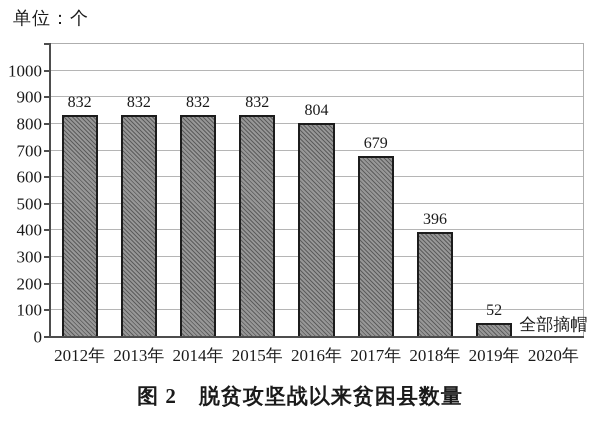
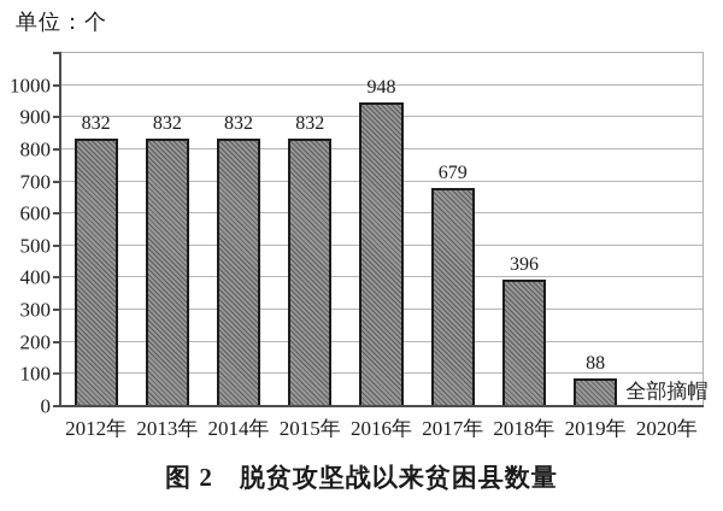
2016年: 804 -> 948
2019年: 52 -> 88
